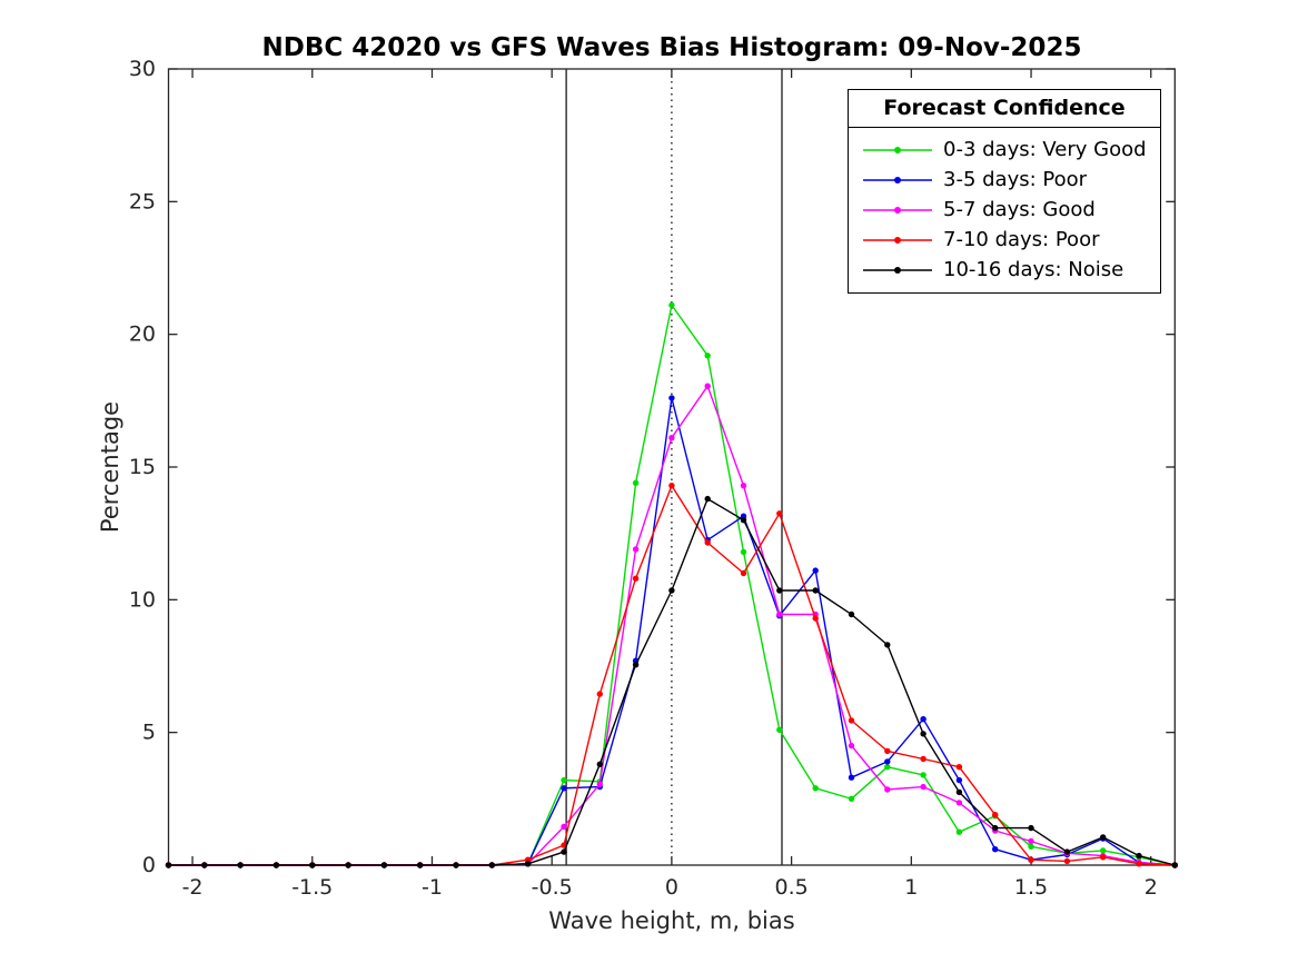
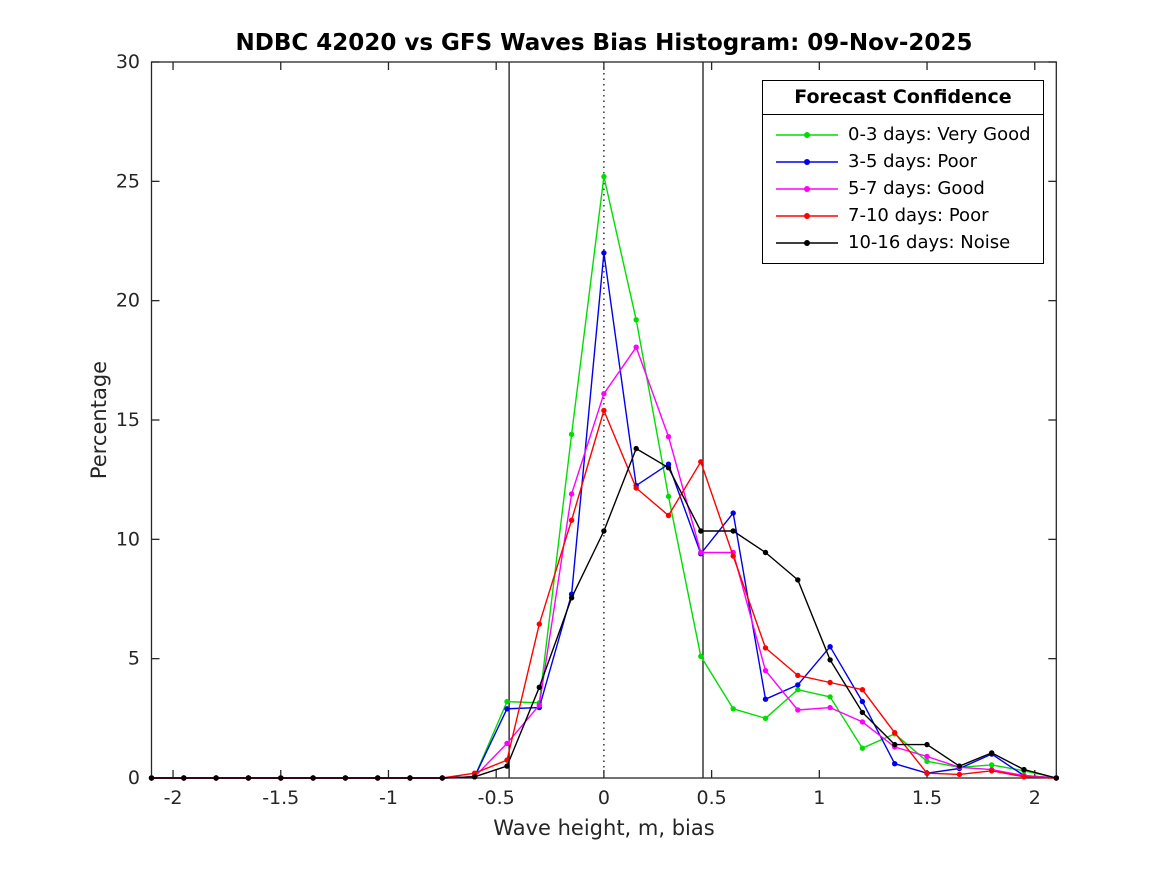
0-3 days: Very Good/0: 21,1 -> 25,2
3-5 days: Poor/0: 17,6 -> 22,0
7-10 days: Poor/0: 14,3 -> 15,4
